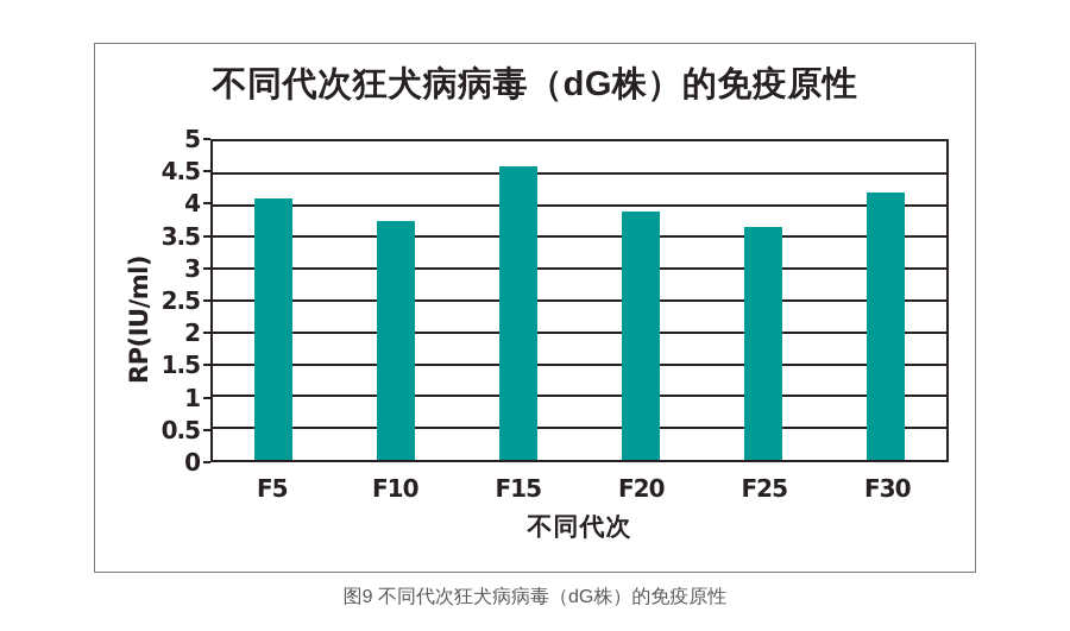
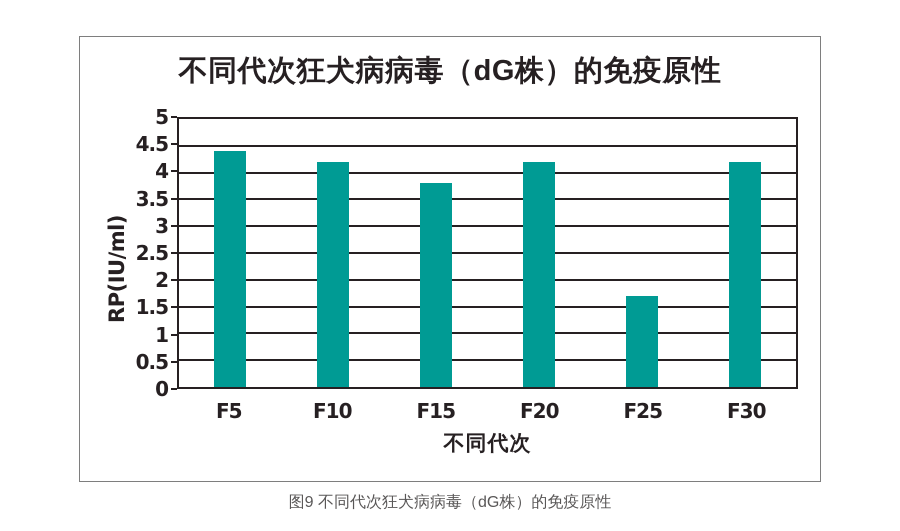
F5: 4.1 -> 4.4
F10: 3.8 -> 4.2
F15: 4.6 -> 3.8
F20: 3.9 -> 4.2
F25: 3.6 -> 1.7
